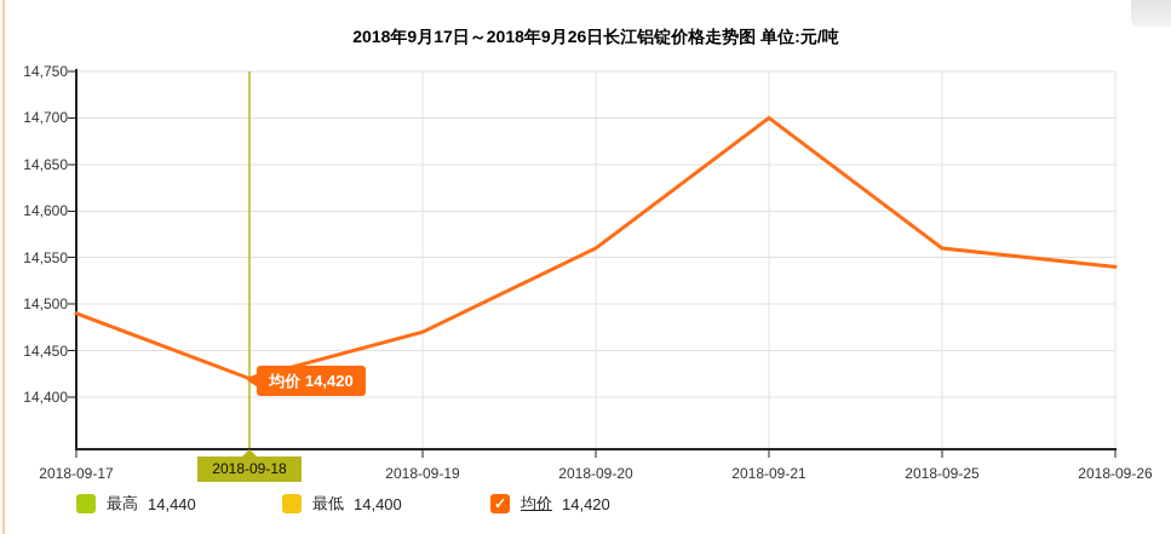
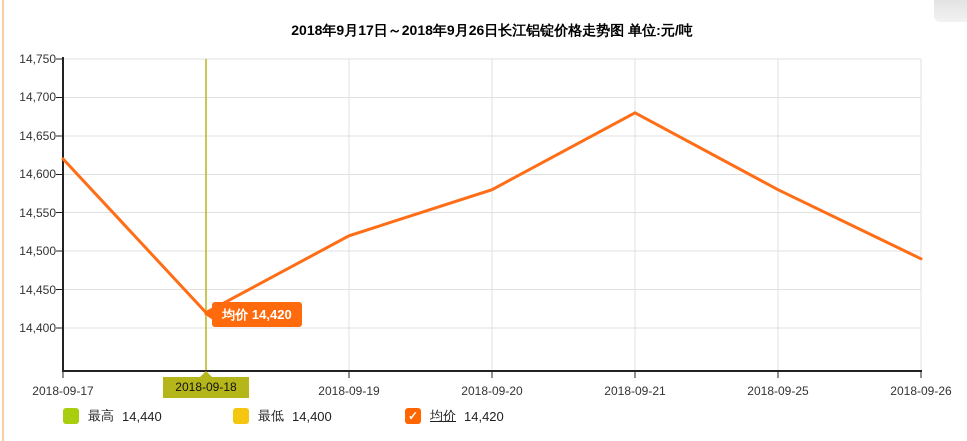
2018-09-17: 14490 -> 14620
2018-09-19: 14470 -> 14520
2018-09-20: 14560 -> 14580
2018-09-21: 14700 -> 14680
2018-09-25: 14560 -> 14580
2018-09-26: 14540 -> 14490
